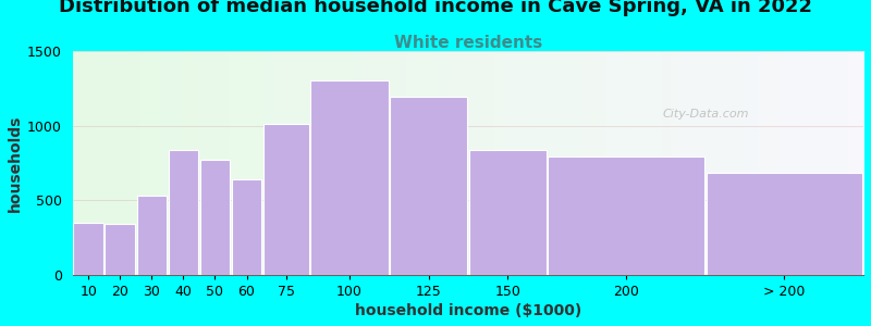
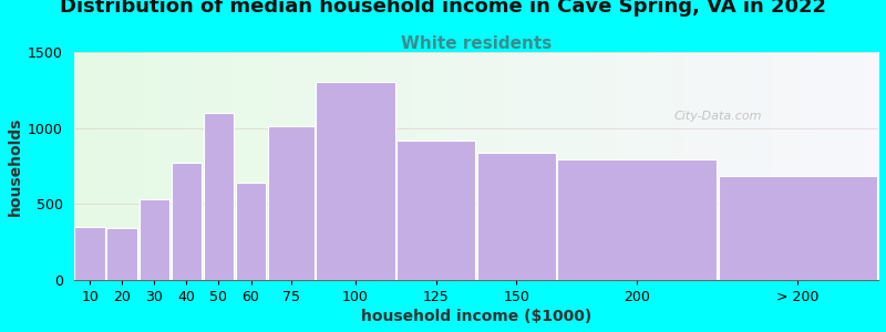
40: 840 -> 770
50: 770 -> 1100
125: 1190 -> 920
